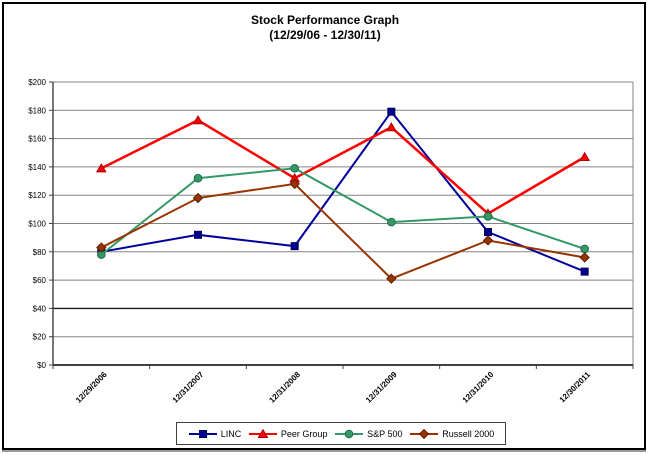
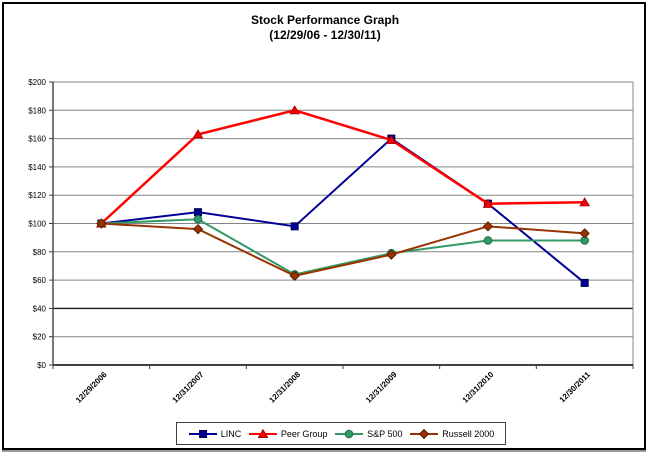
LINC/12/29/2006: $80 -> $100
Peer Group/12/29/2006: $139 -> $100
S&P 500/12/29/2006: $78 -> $100
Russell 2000/12/29/2006: $83 -> $100
LINC/12/31/2007: $92 -> $108
Peer Group/12/31/2007: $173 -> $163
S&P 500/12/31/2007: $132 -> $103
Russell 2000/12/31/2007: $118 -> $96
LINC/12/31/2008: $84 -> $98
Peer Group/12/31/2008: $132 -> $180
S&P 500/12/31/2008: $139 -> $64
Russell 2000/12/31/2008: $128 -> $63
LINC/12/31/2009: $179 -> $160
Peer Group/12/31/2009: $168 -> $159
S&P 500/12/31/2009: $101 -> $79
Russell 2000/12/31/2009: $61 -> $78
LINC/12/31/2010: $94 -> $114
Peer Group/12/31/2010: $107 -> $114
S&P 500/12/31/2010: $105 -> $88
Russell 2000/12/31/2010: $88 -> $98
LINC/12/30/2011: $66 -> $58
Peer Group/12/30/2011: $147 -> $115
S&P 500/12/30/2011: $82 -> $88
Russell 2000/12/30/2011: $76 -> $93
